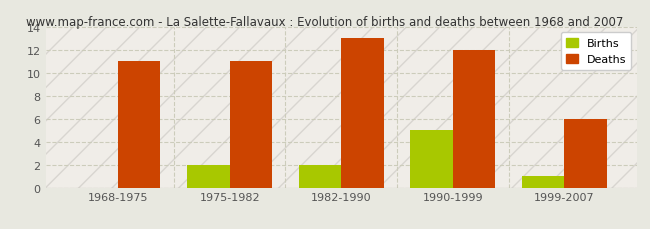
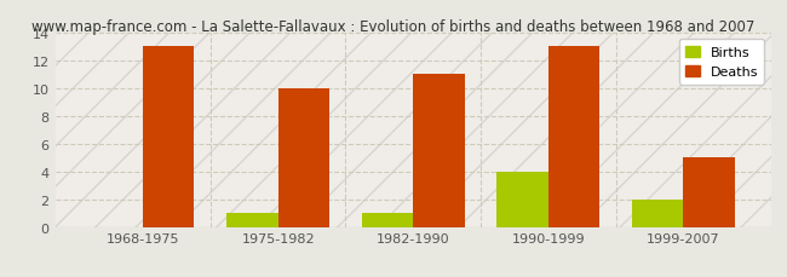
Deaths/1968-1975: 11 -> 13
Births/1975-1982: 2 -> 1
Deaths/1975-1982: 11 -> 10
Births/1982-1990: 2 -> 1
Deaths/1982-1990: 13 -> 11
Births/1990-1999: 5 -> 4
Deaths/1990-1999: 12 -> 13
Births/1999-2007: 1 -> 2
Deaths/1999-2007: 6 -> 5
